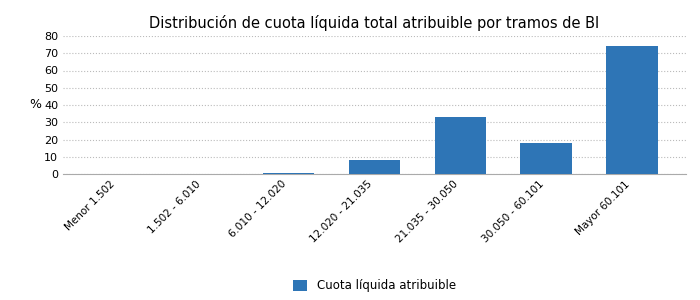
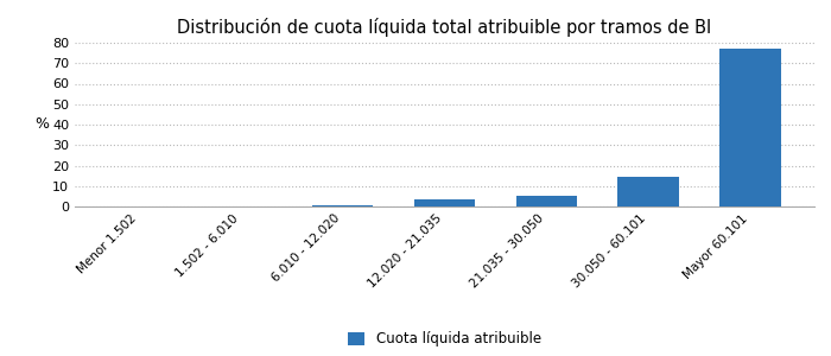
12.020 - 21.035: 8 -> 3
21.035 - 30.050: 33 -> 5
30.050 - 60.101: 18 -> 14
Mayor 60.101: 74 -> 77
